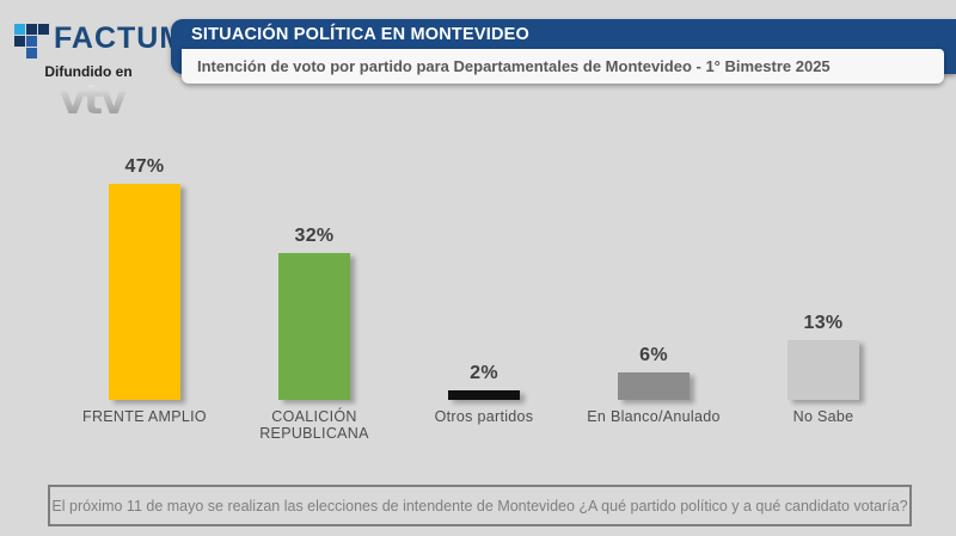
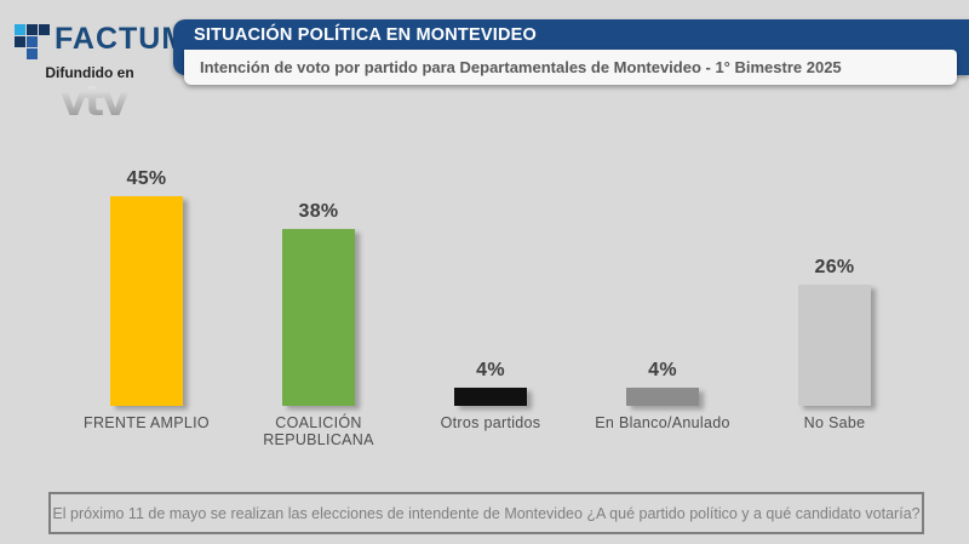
FRENTE AMPLIO: 47% -> 45%
COALICIÓN REPUBLICANA: 32% -> 38%
Otros partidos: 2% -> 4%
En Blanco/Anulado: 6% -> 4%
No Sabe: 13% -> 26%
